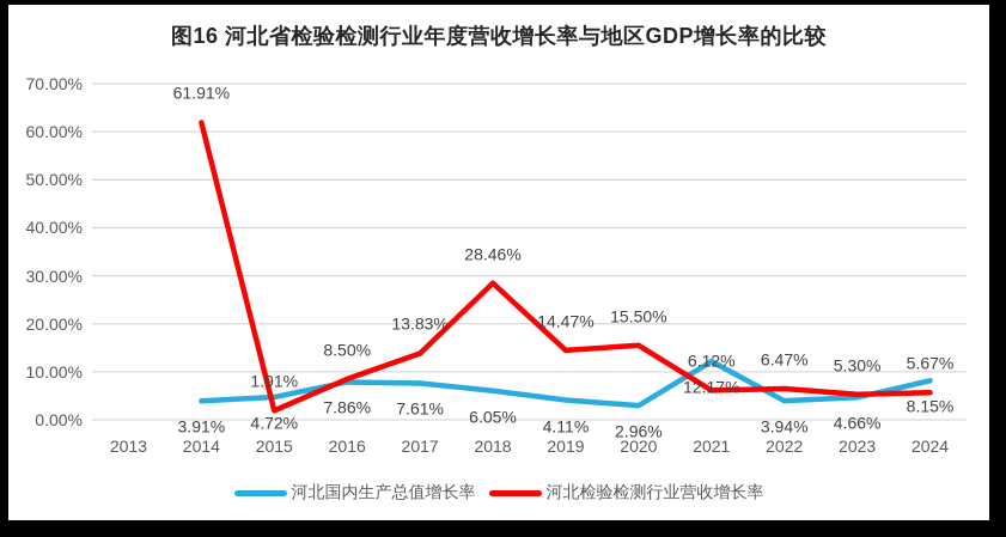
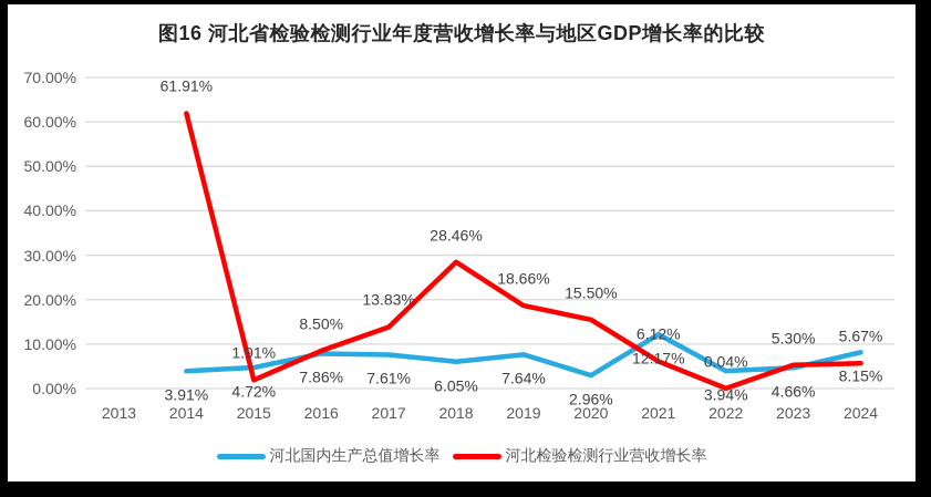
河北国内生产总值增长率/2019: 4.11% -> 7.64%
河北检验检测行业营收增长率/2019: 14.47% -> 18.66%
河北检验检测行业营收增长率/2022: 6.47% -> 0.04%
